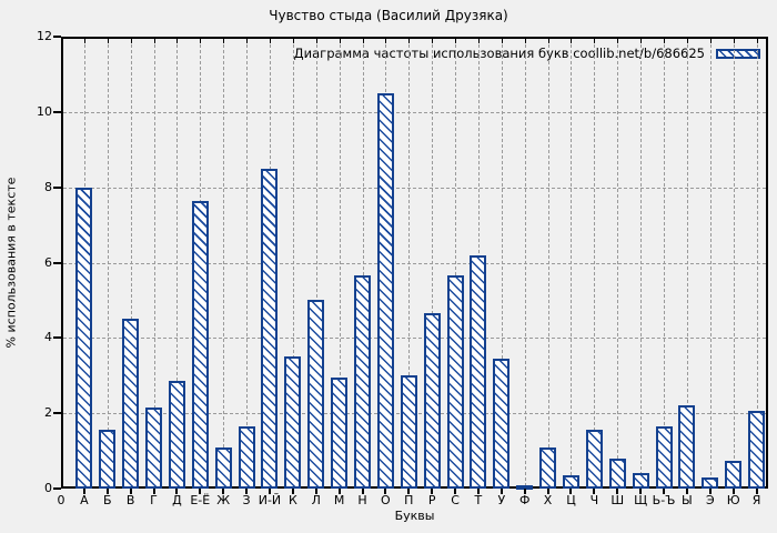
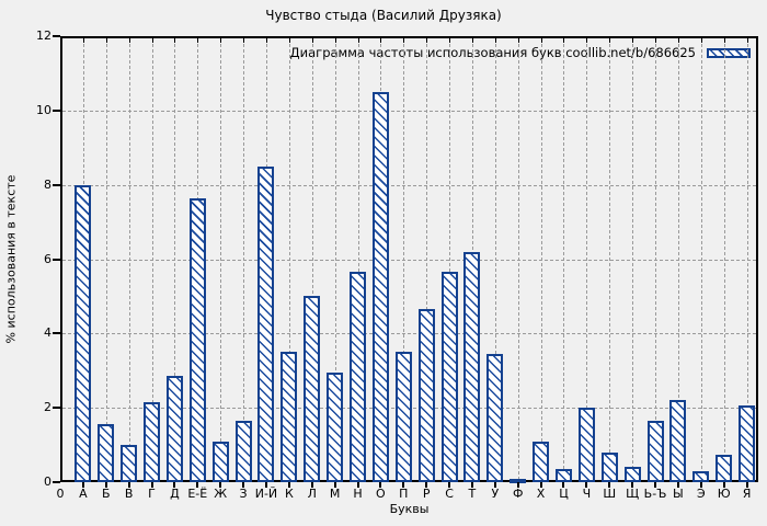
В: 4.5 -> 1.0
П: 3.0 -> 3.5
Ч: 1.6 -> 2.0
